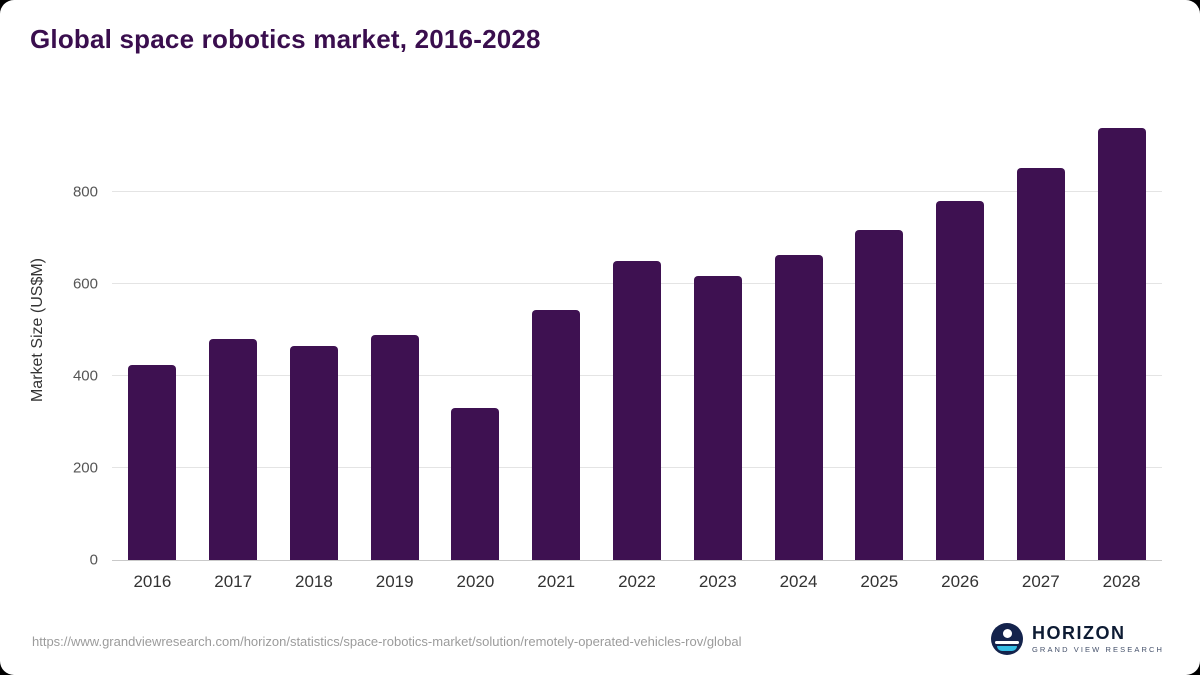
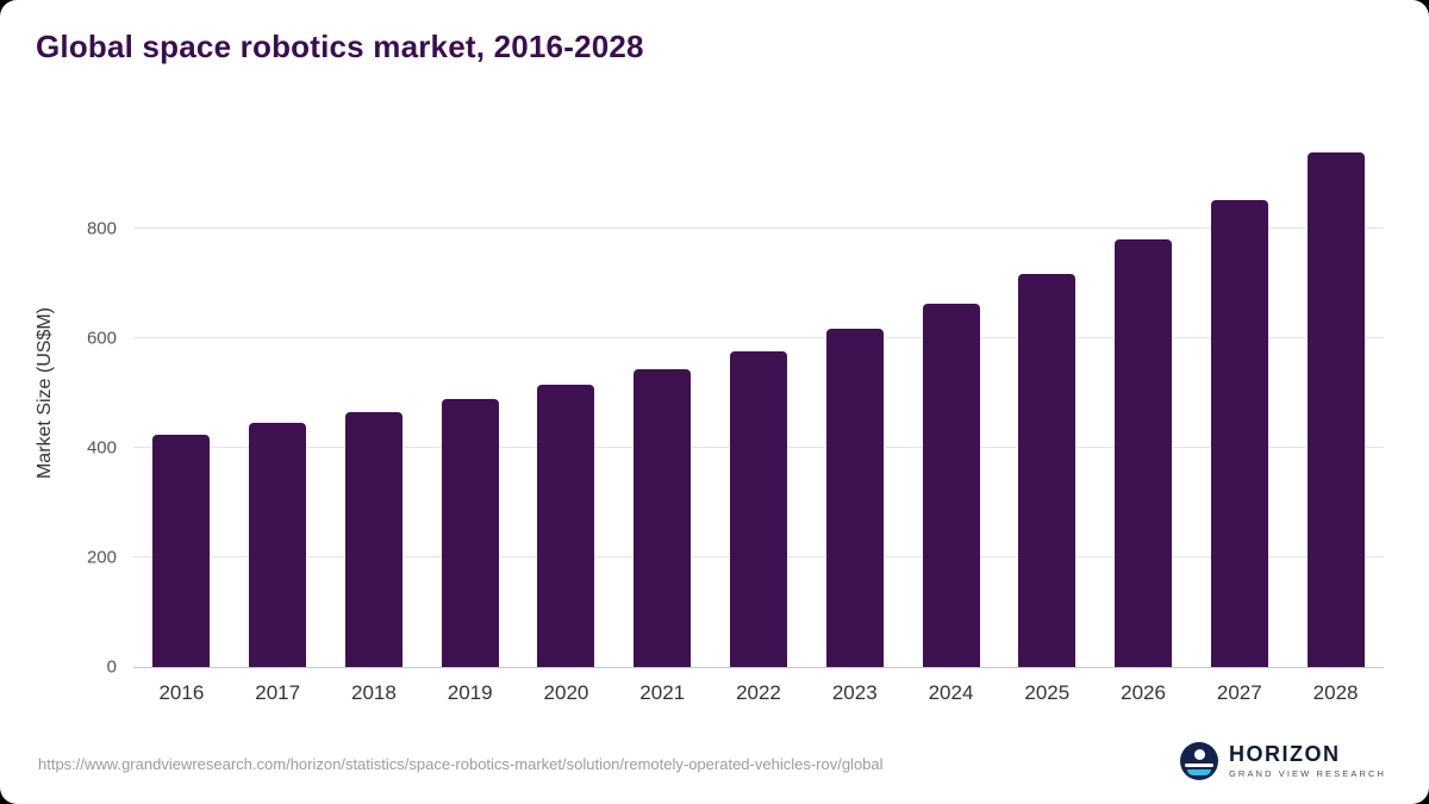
2017: 480 -> 440
2020: 330 -> 520
2022: 650 -> 580
